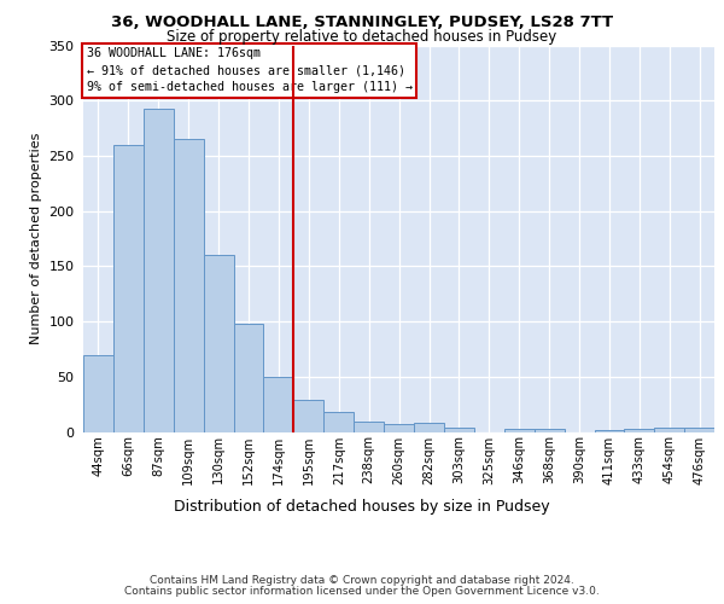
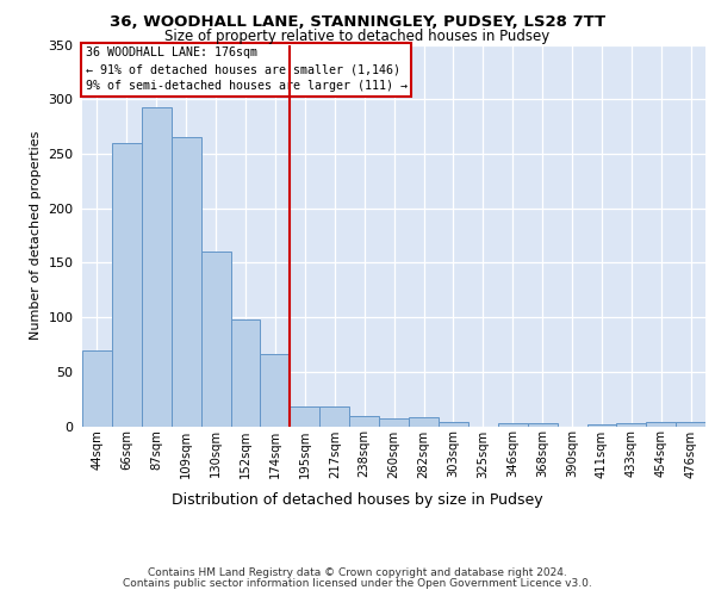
174sqm: 50 -> 66
195sqm: 29 -> 18
